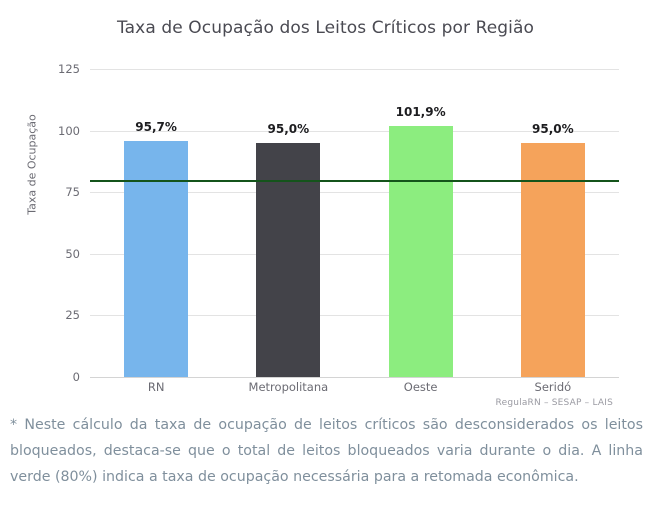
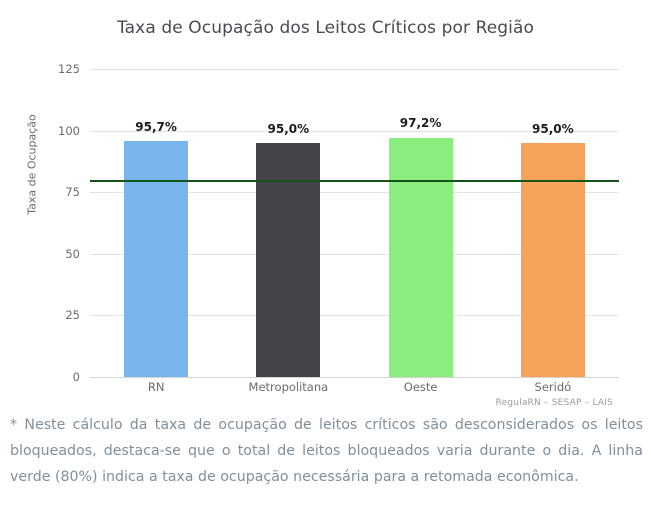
Oeste: 101,9% -> 97,2%
